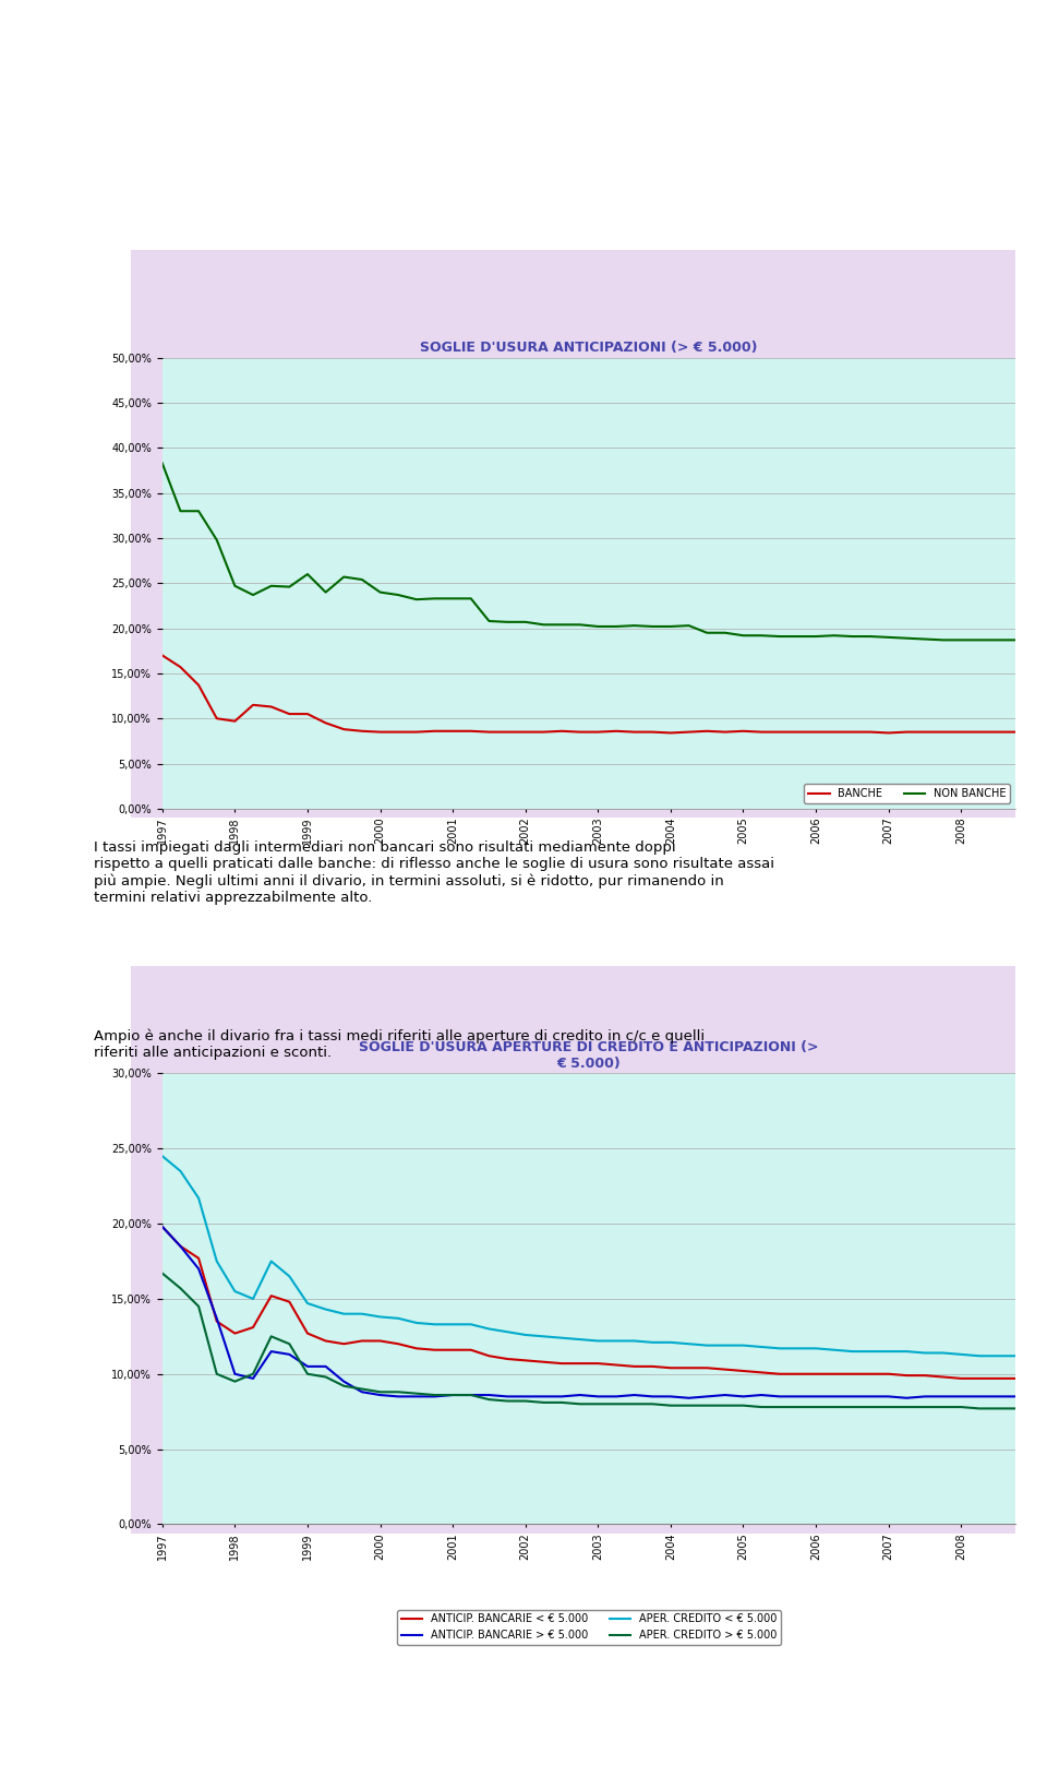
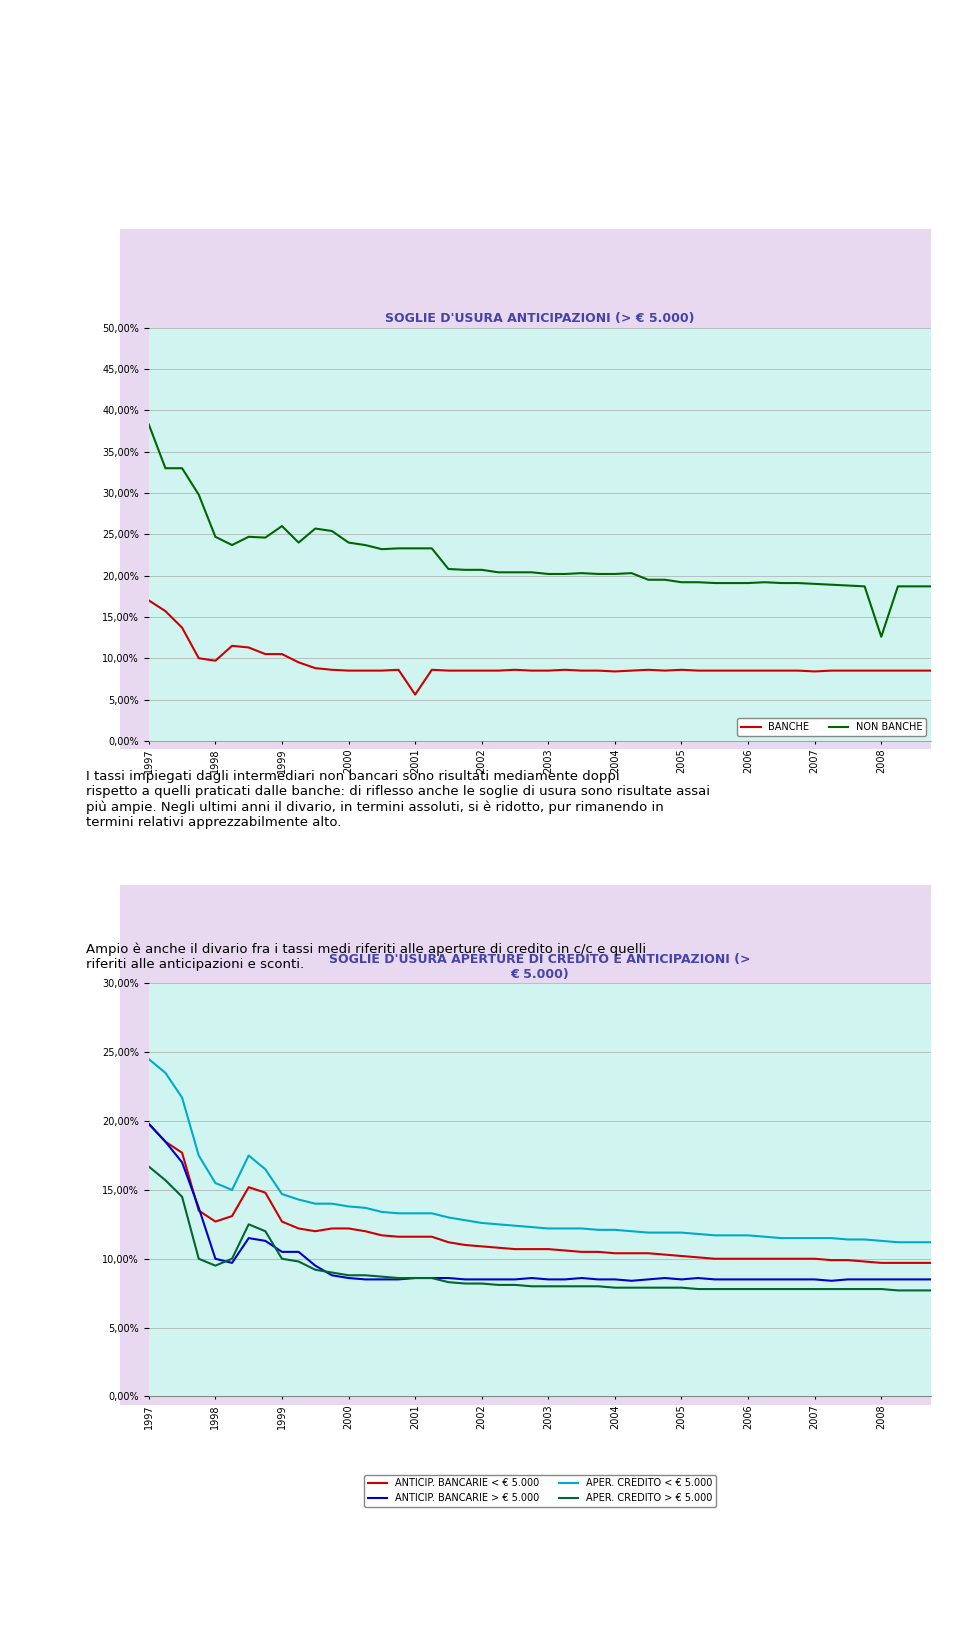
SOGLIE D'USURA ANTICIPAZIONI (> € 5.000)/BANCHE/2001: 8,6% -> 5,6%
SOGLIE D'USURA ANTICIPAZIONI (> € 5.000)/NON BANCHE/2008: 18,7% -> 12,6%
